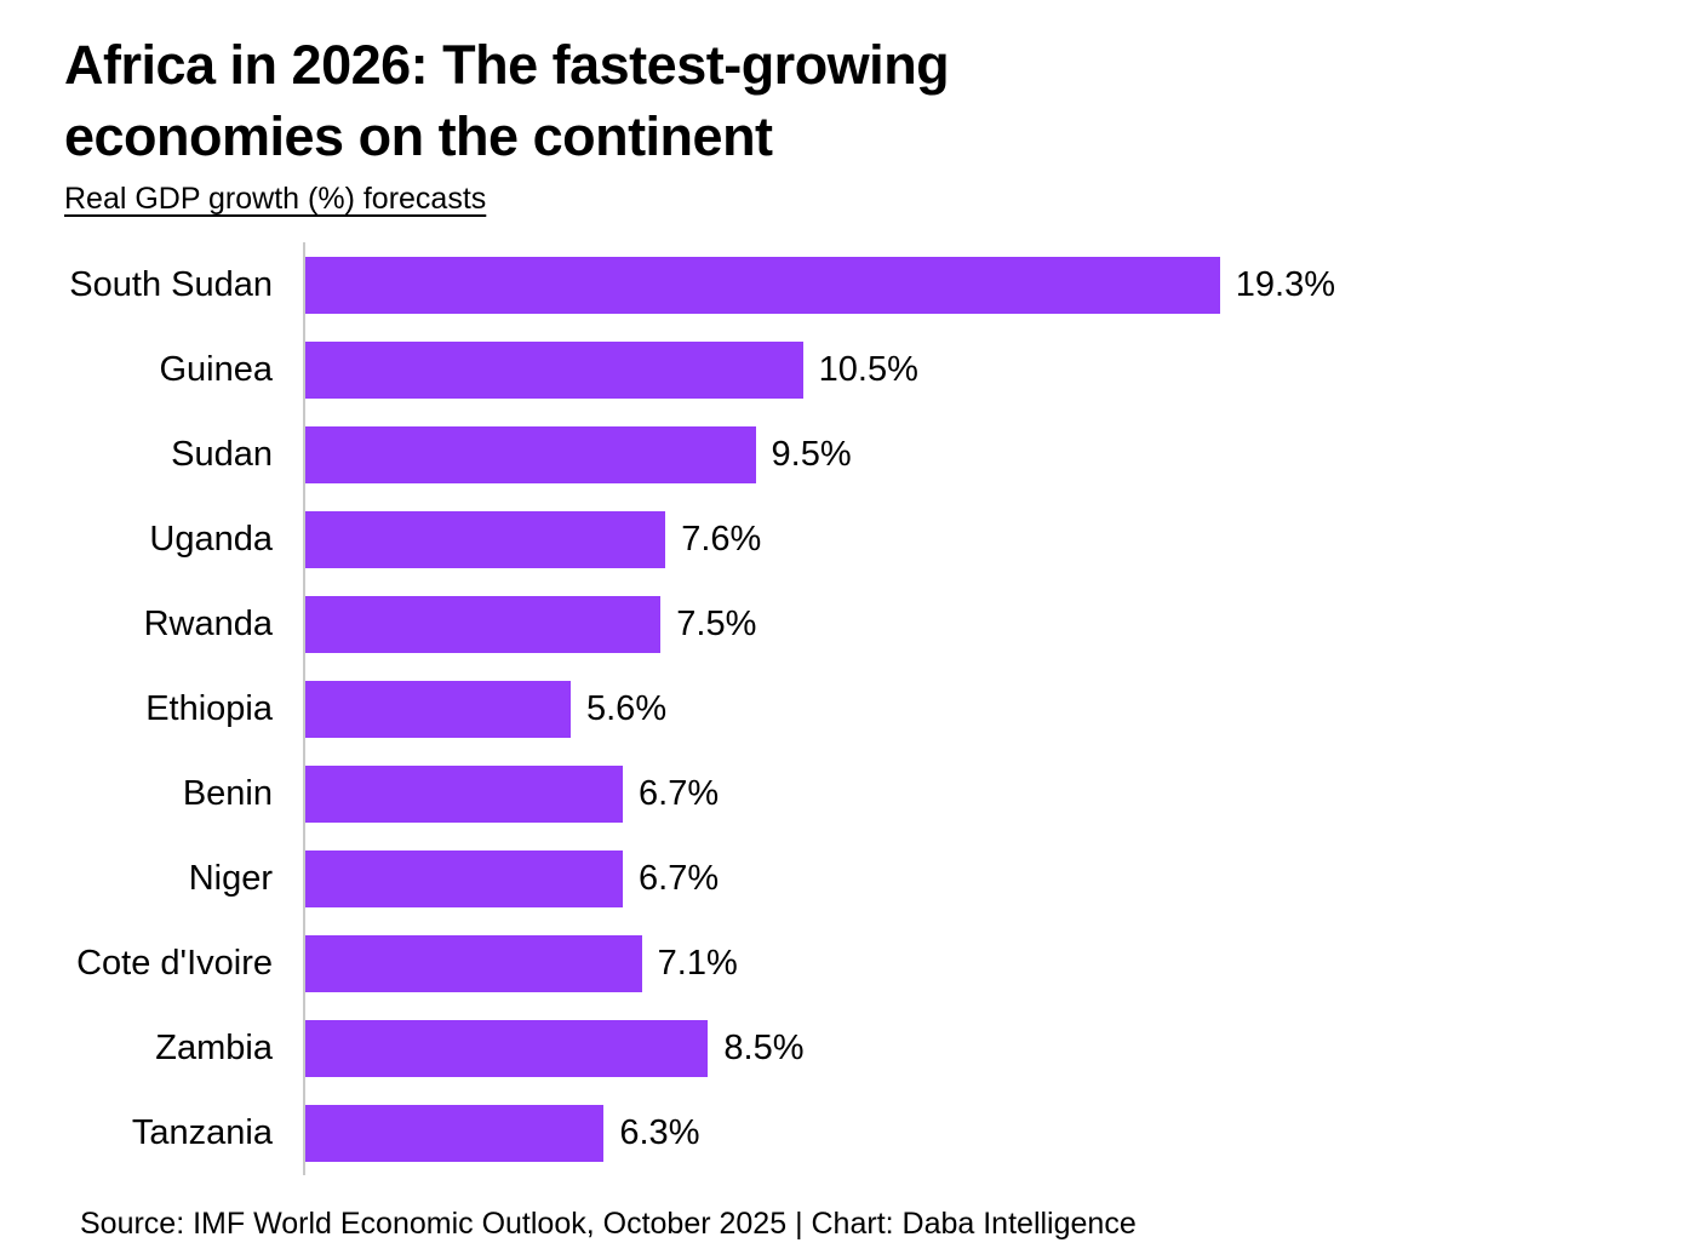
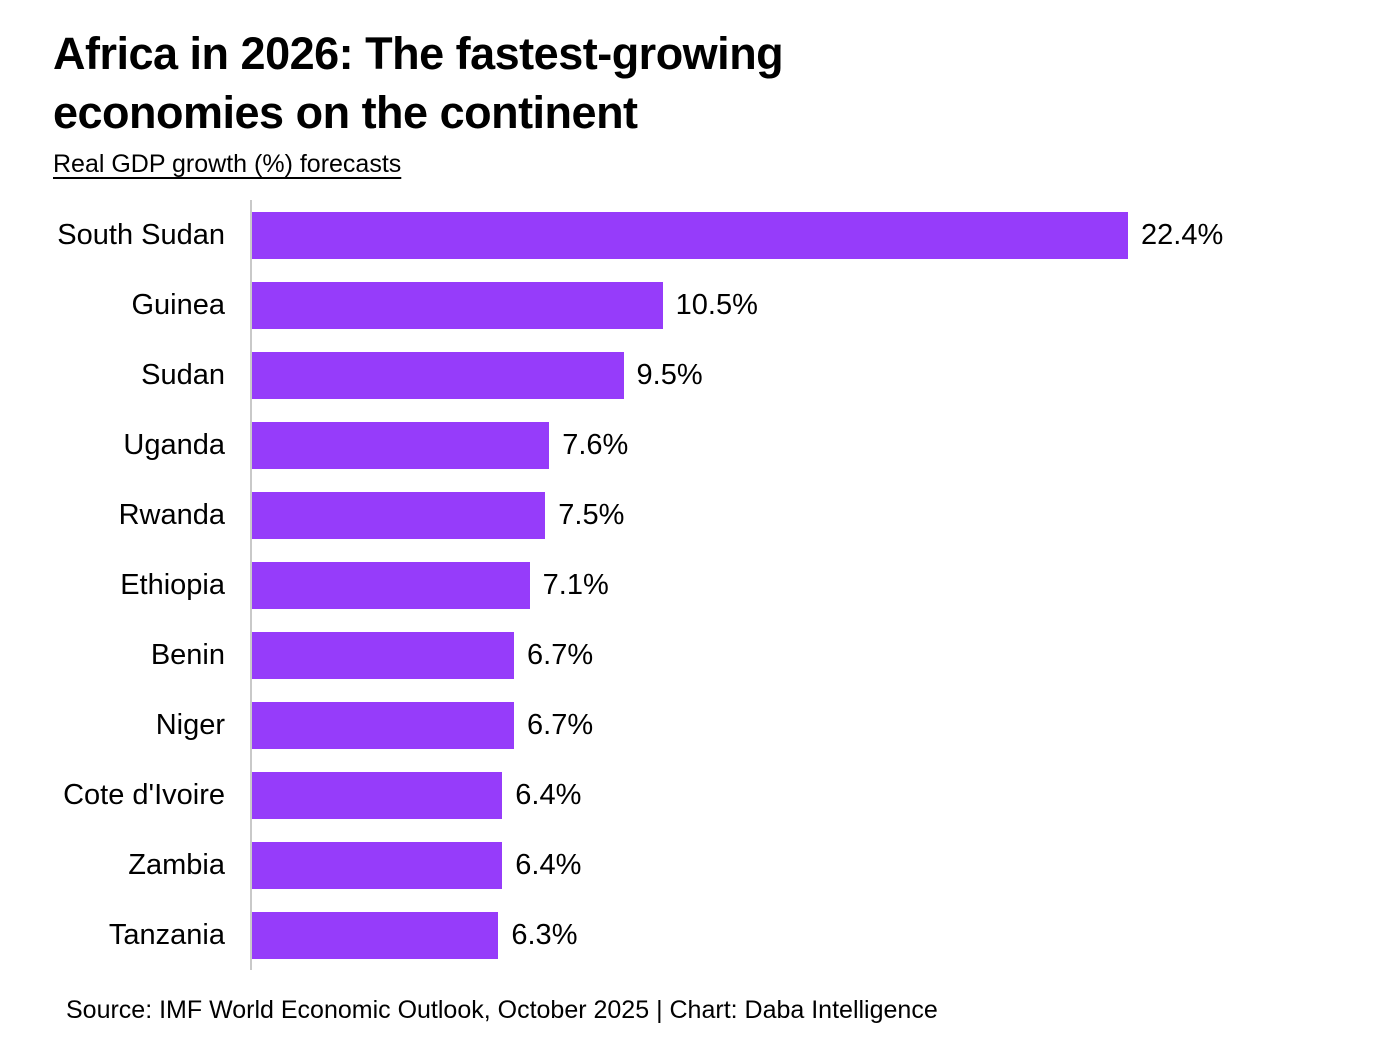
South Sudan: 19.3% -> 22.4%
Ethiopia: 5.6% -> 7.1%
Cote d'Ivoire: 7.1% -> 6.4%
Zambia: 8.5% -> 6.4%
